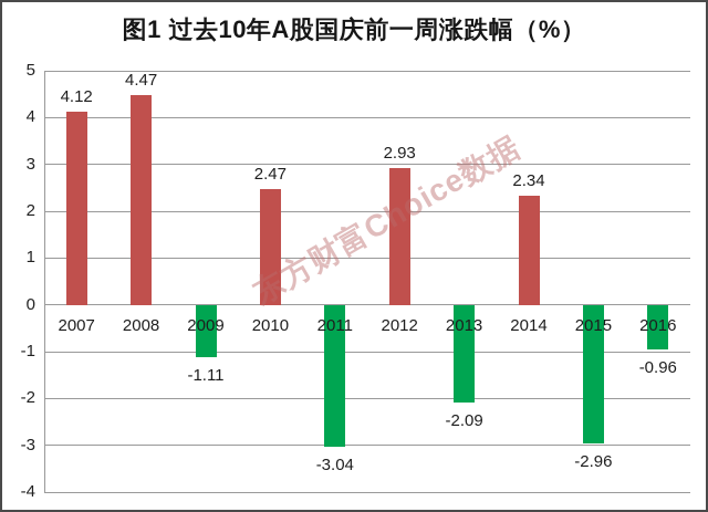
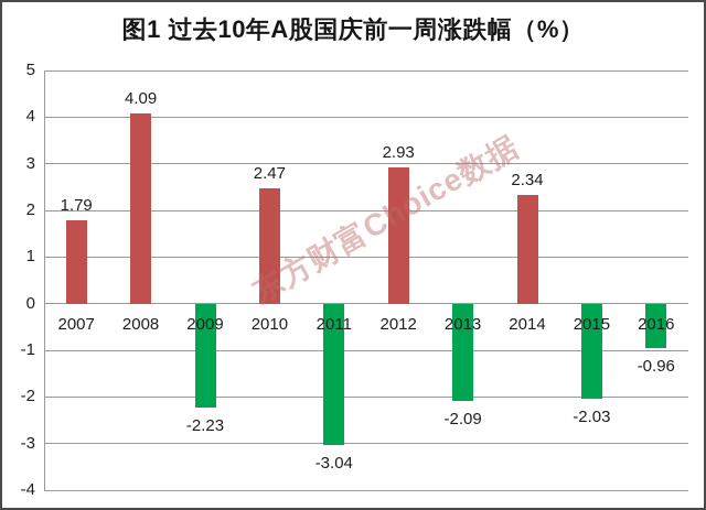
2007: 4.12 -> 1.79
2008: 4.47 -> 4.09
2009: -1.11 -> -2.23
2015: -2.96 -> -2.03
